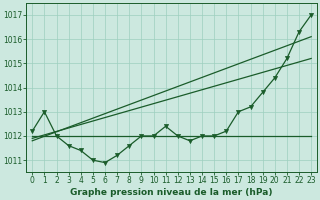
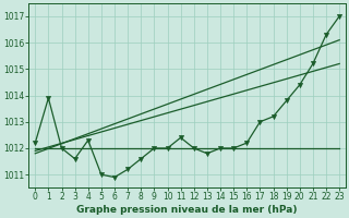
1: 1013.0 -> 1013.9
4: 1011.4 -> 1012.3
